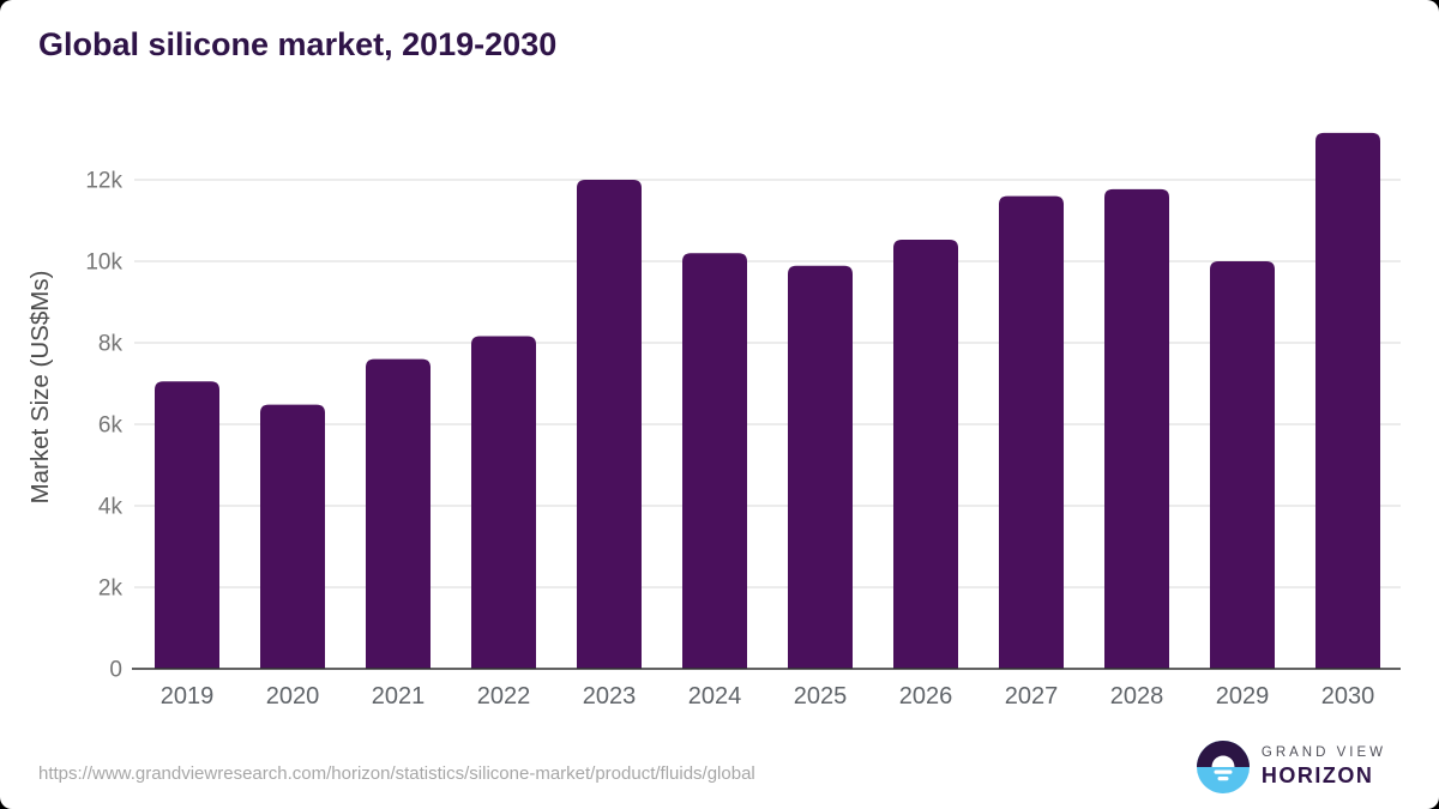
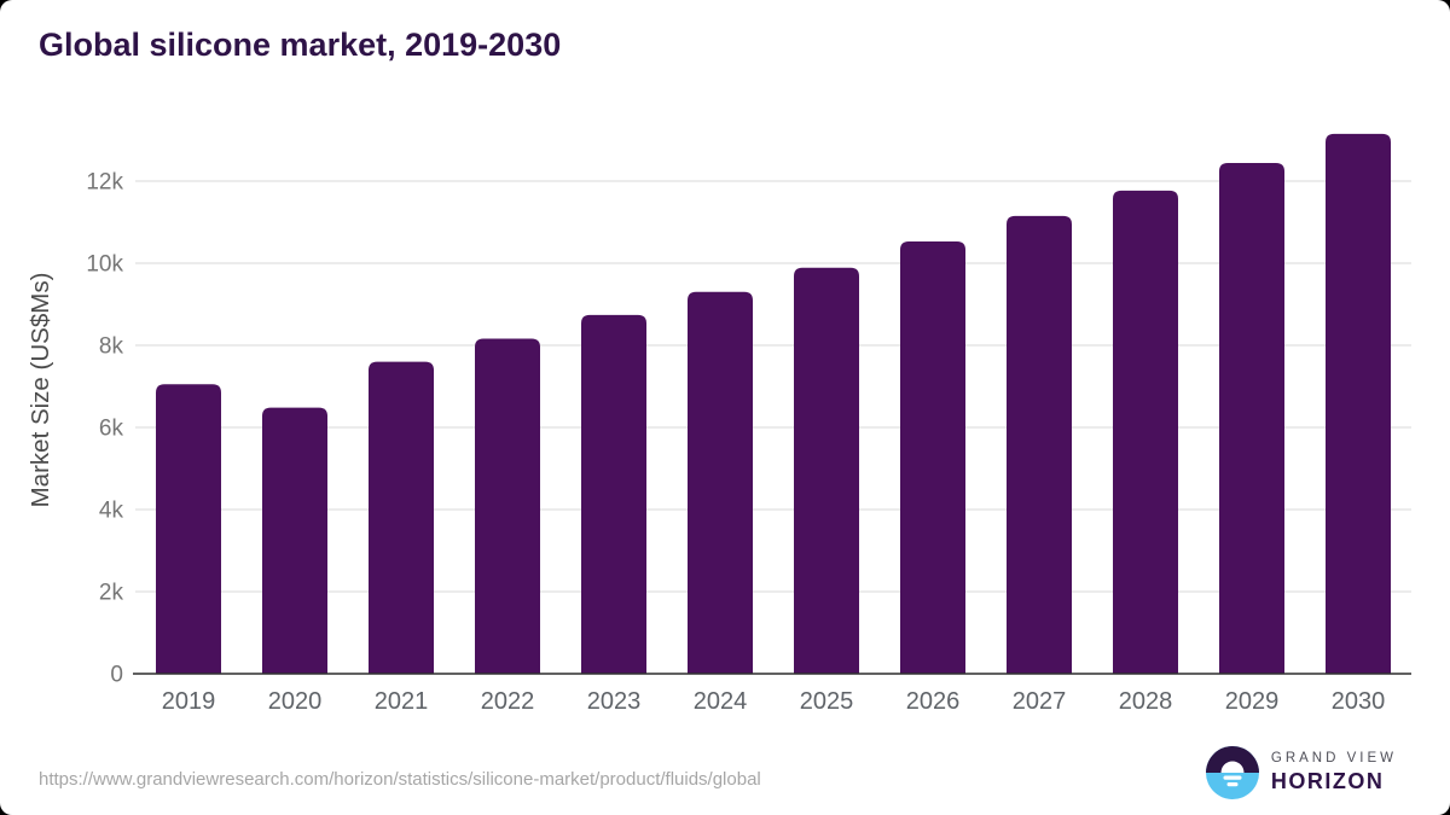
2023: 12.0k -> 8.7k
2024: 10.2k -> 9.3k
2027: 11.6k -> 11.2k
2029: 10.0k -> 12.4k
